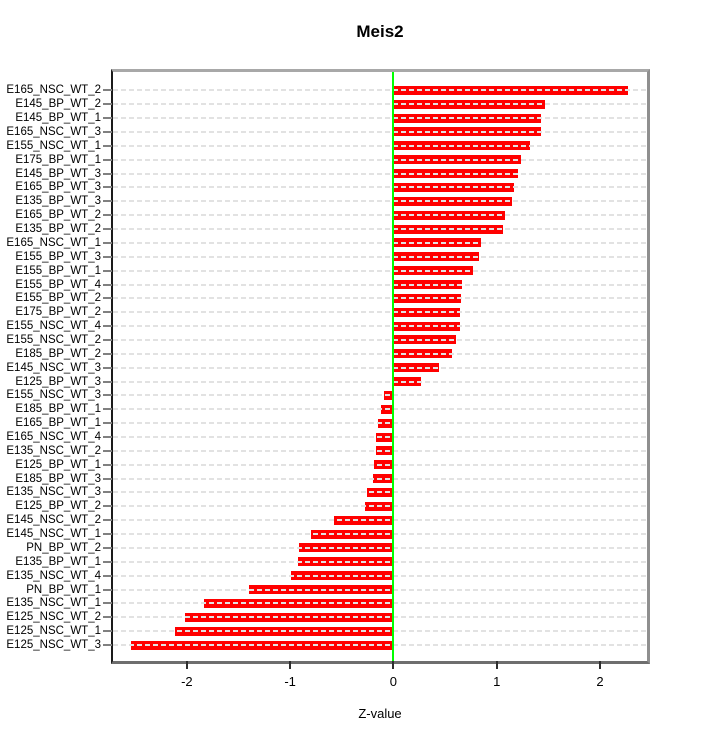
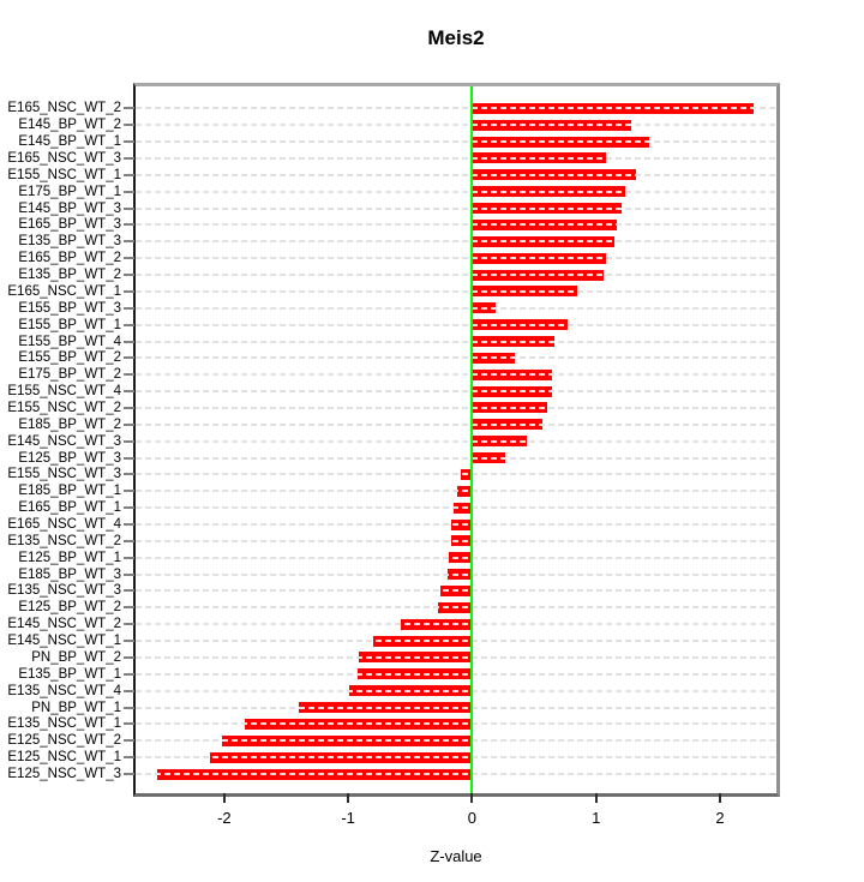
E145_BP_WT_2: 1.47 -> 1.28
E165_NSC_WT_3: 1.43 -> 1.08
E155_BP_WT_3: 0.83 -> 0.19
E155_BP_WT_2: 0.65 -> 0.34
